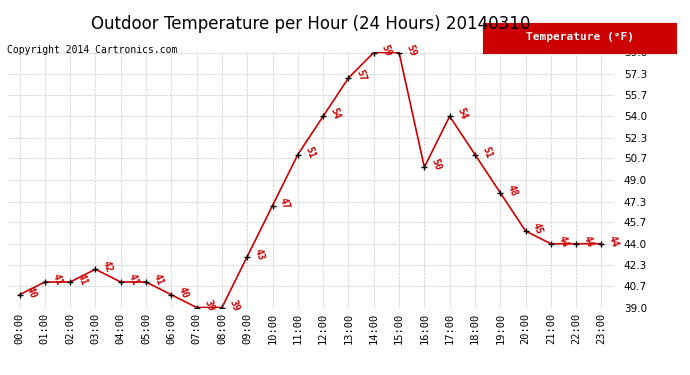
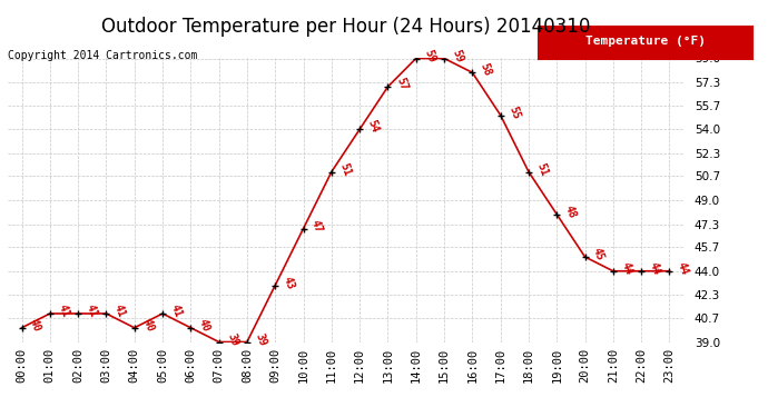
03:00: 42 -> 41
04:00: 41 -> 40
16:00: 50 -> 58
17:00: 54 -> 55
